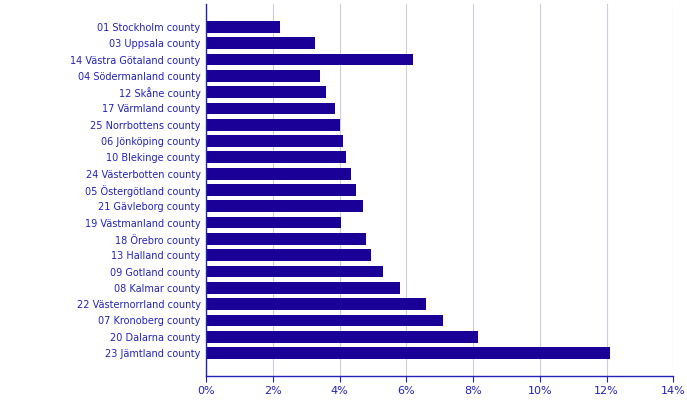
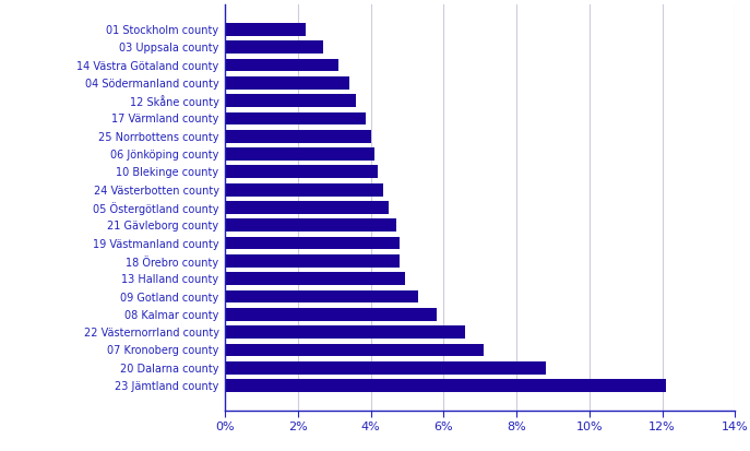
03 Uppsala county: 3.25% -> 2.70%
14 Västra Götaland county: 6.20% -> 3.10%
19 Västmanland county: 4.05% -> 4.80%
20 Dalarna county: 8.15% -> 8.80%
